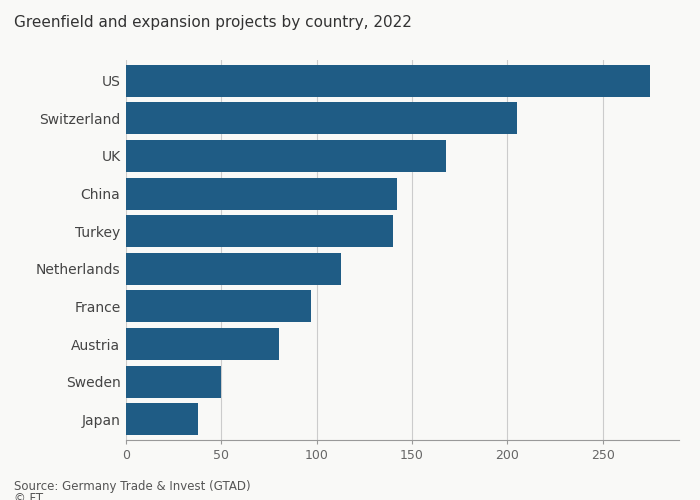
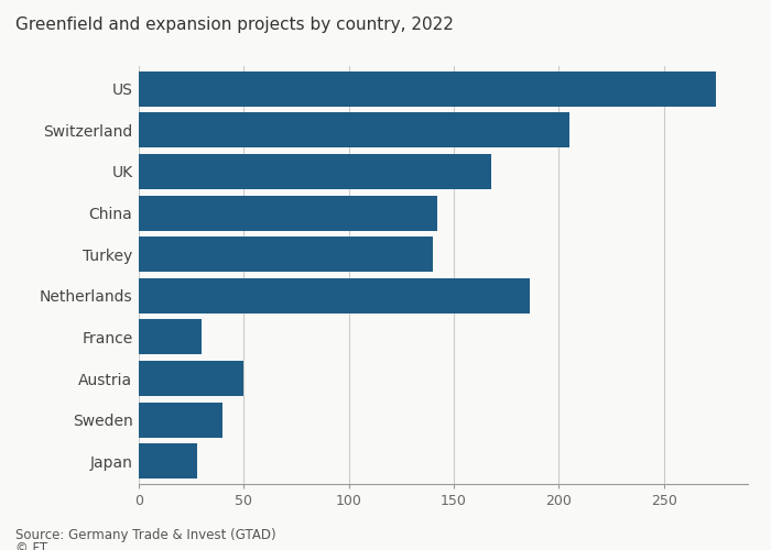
Netherlands: 113 -> 186
France: 97 -> 30
Austria: 80 -> 50
Sweden: 50 -> 40
Japan: 38 -> 28
